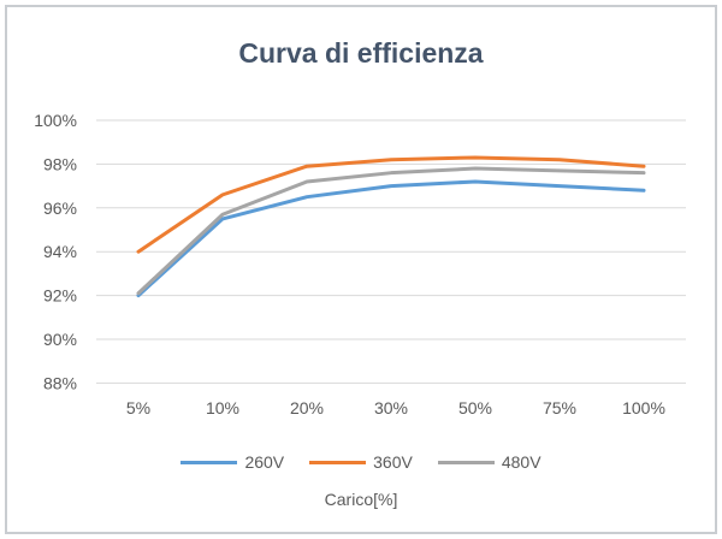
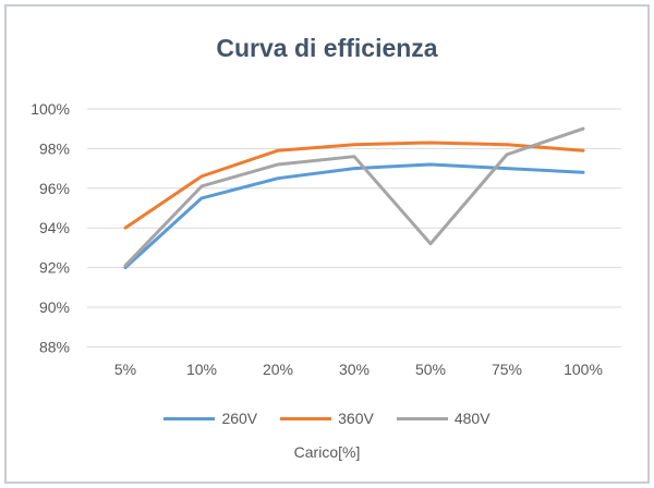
480V/10%: 95.7% -> 96.1%
480V/50%: 97.8% -> 93.2%
480V/100%: 97.6% -> 99.0%
